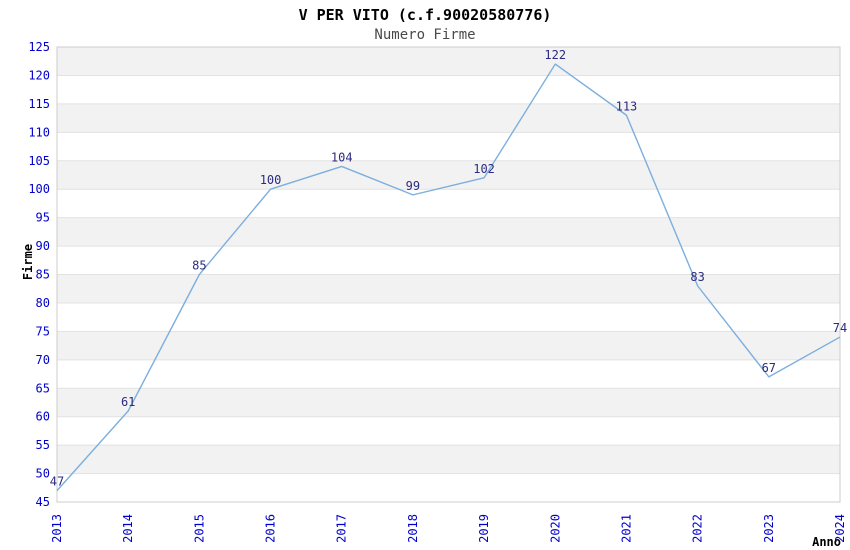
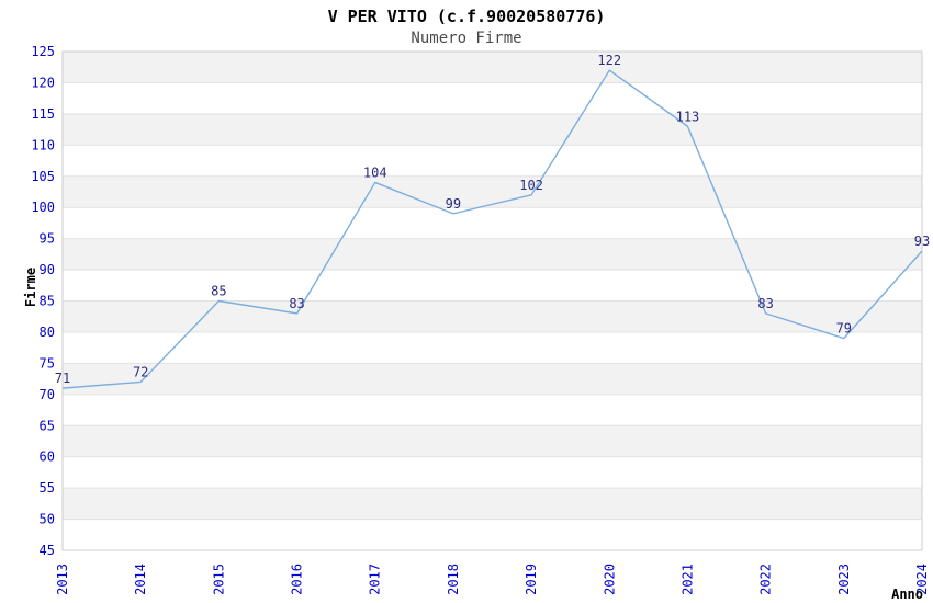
2013: 47 -> 71
2014: 61 -> 72
2016: 100 -> 83
2023: 67 -> 79
2024: 74 -> 93
